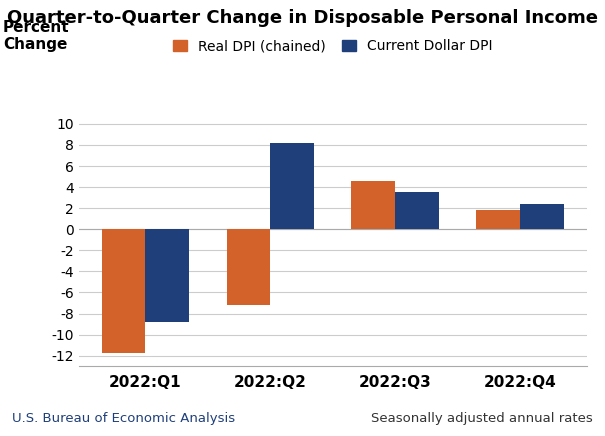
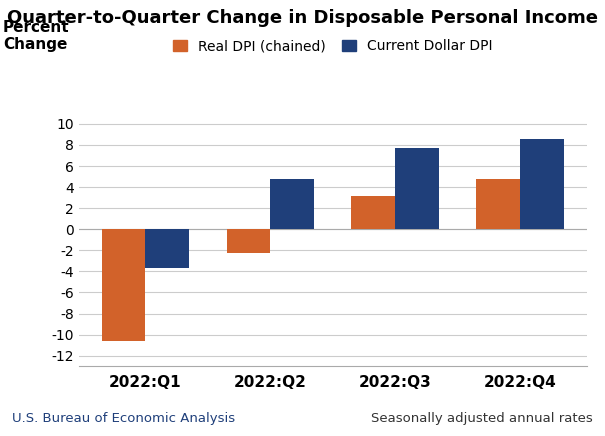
Real DPI (chained)/2022:Q1: -11.7 -> -10.6
Current Dollar DPI/2022:Q1: -8.8 -> -3.7
Real DPI (chained)/2022:Q2: -7.2 -> -2.3
Current Dollar DPI/2022:Q2: 8.2 -> 4.8
Real DPI (chained)/2022:Q3: 4.6 -> 3.2
Current Dollar DPI/2022:Q3: 3.5 -> 7.7
Real DPI (chained)/2022:Q4: 1.8 -> 4.8
Current Dollar DPI/2022:Q4: 2.4 -> 8.6
